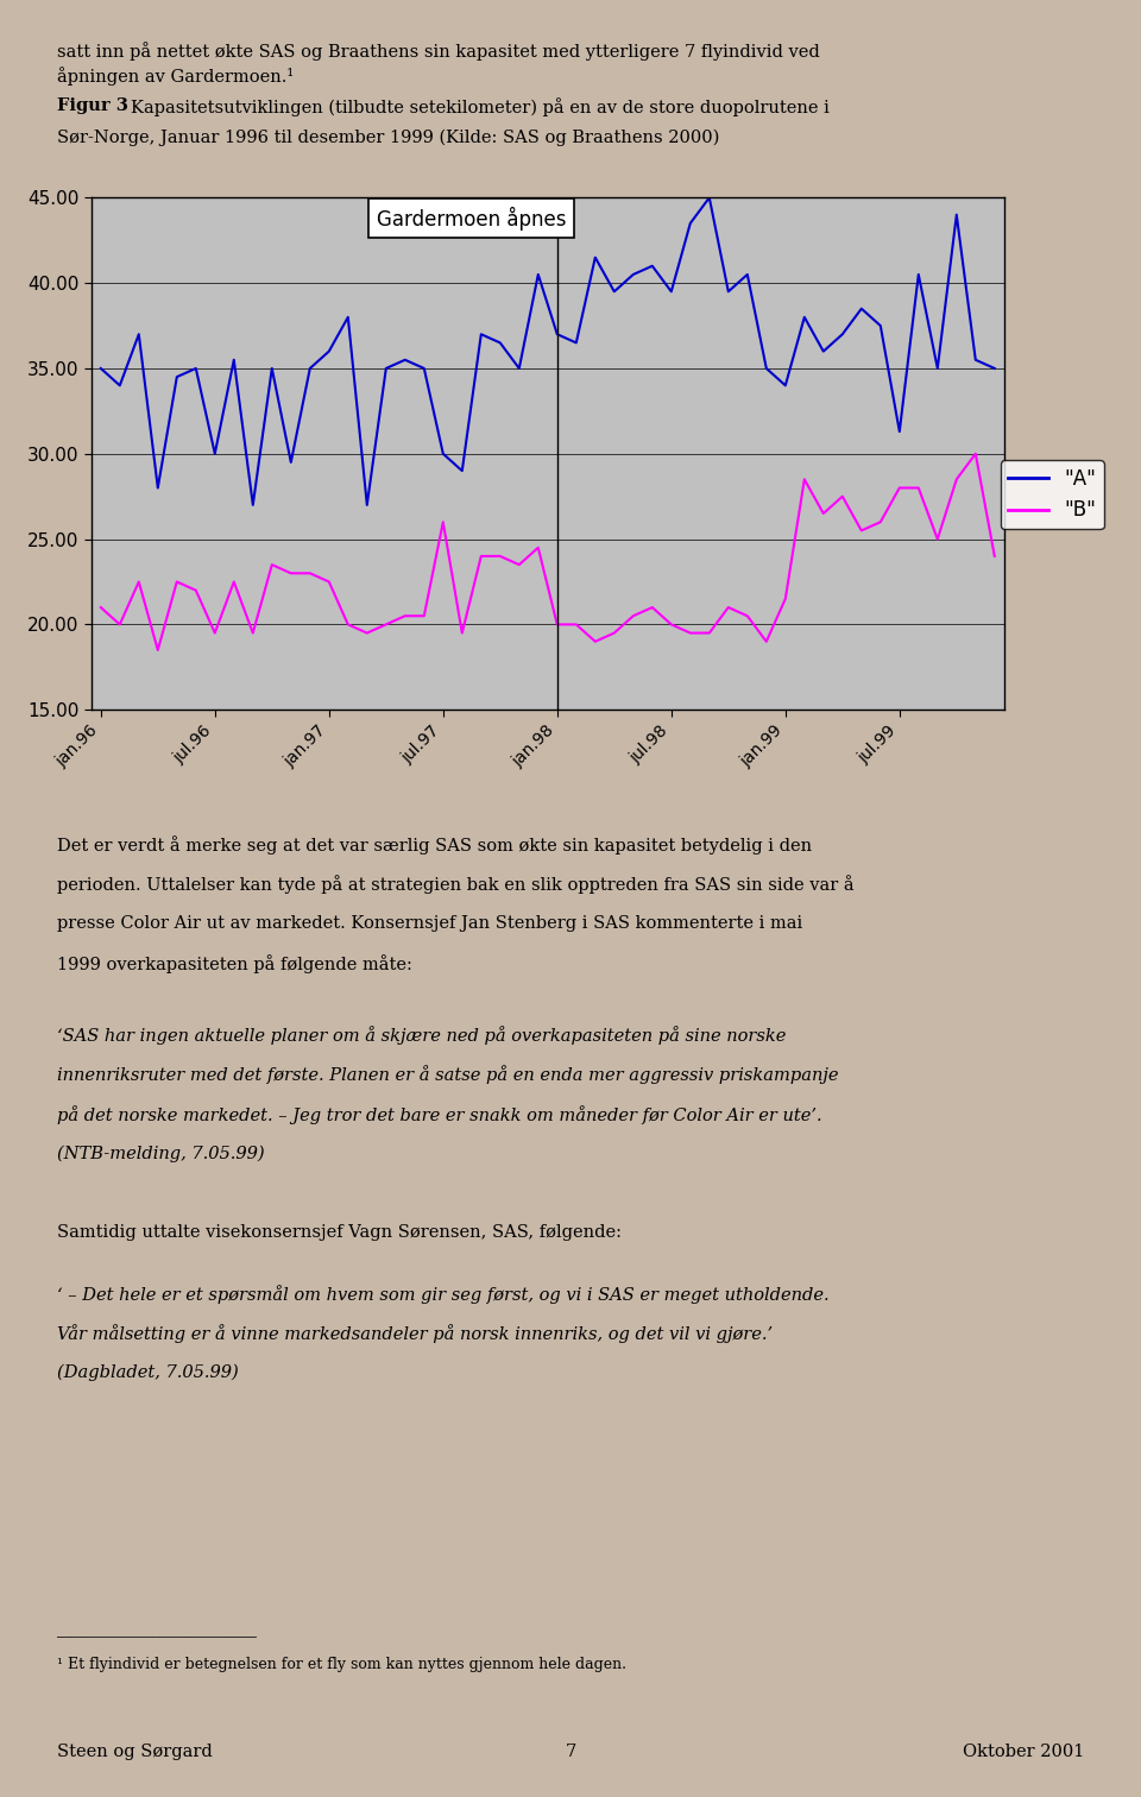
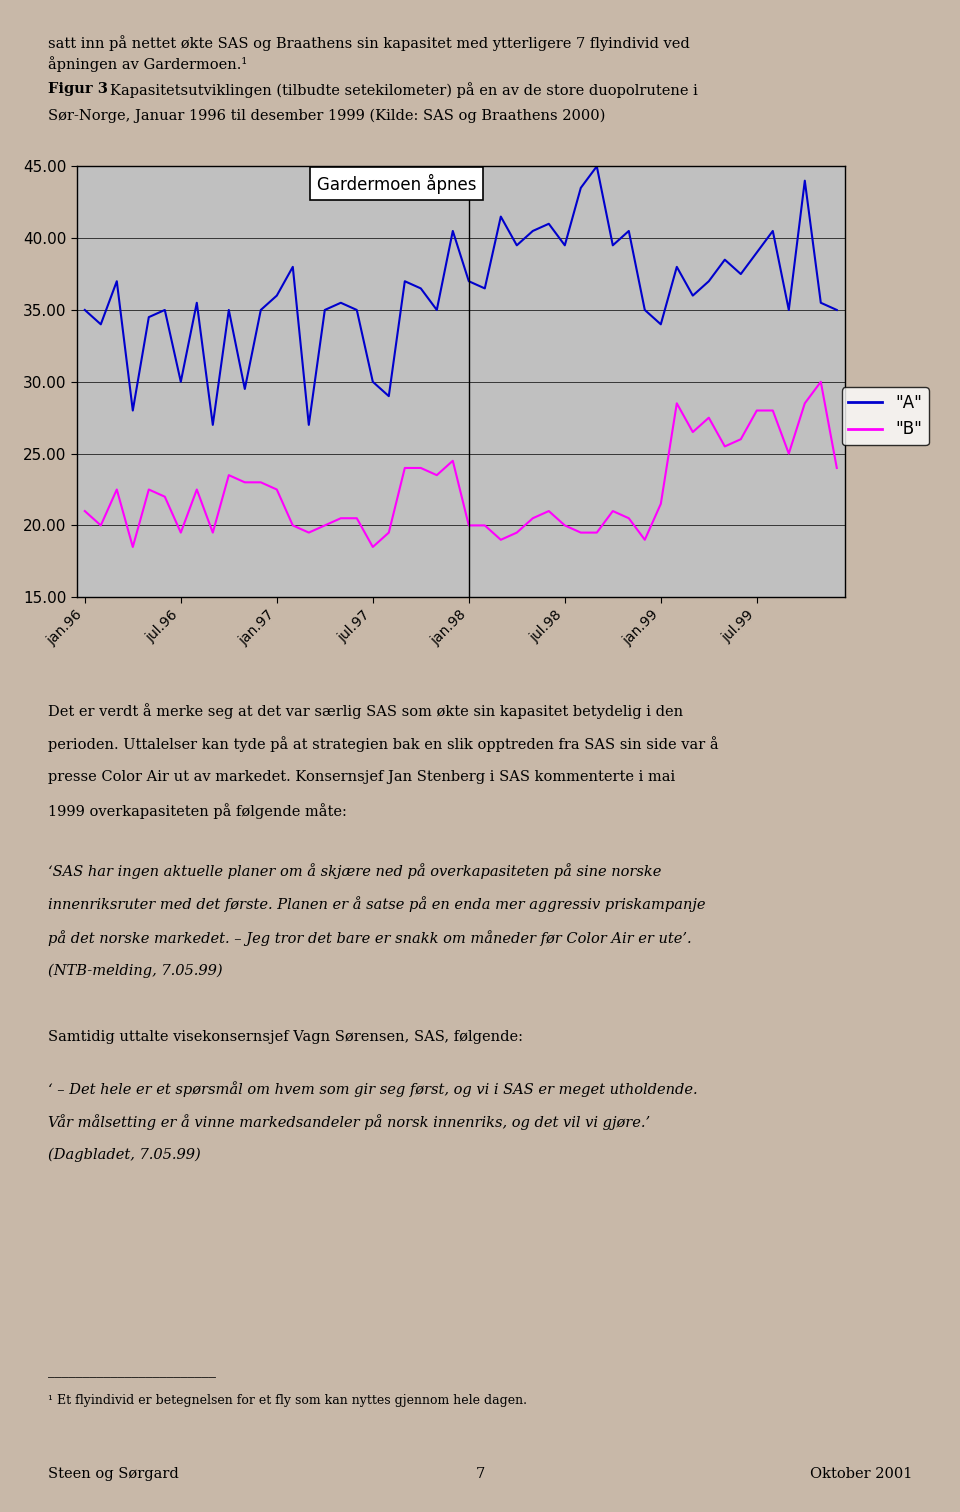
"B"/jul.97: 26.0 -> 18.5
"A"/jul.99: 31.3 -> 39.0
